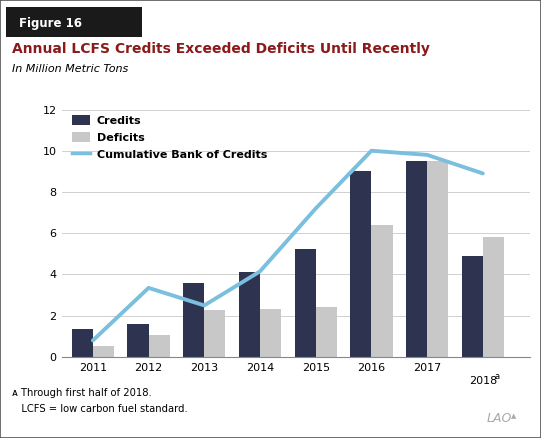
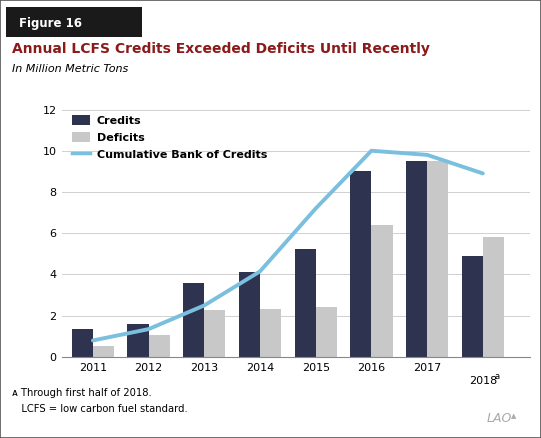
Cumulative Bank of Credits/2012: 3.35 -> 1.35
